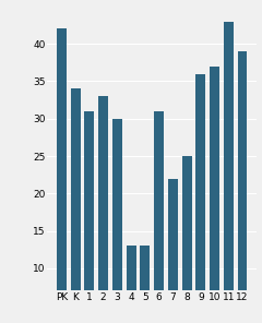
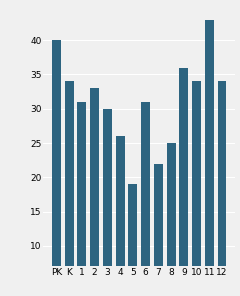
PK: 42 -> 40
4: 13 -> 26
5: 13 -> 19
10: 37 -> 34
12: 39 -> 34
